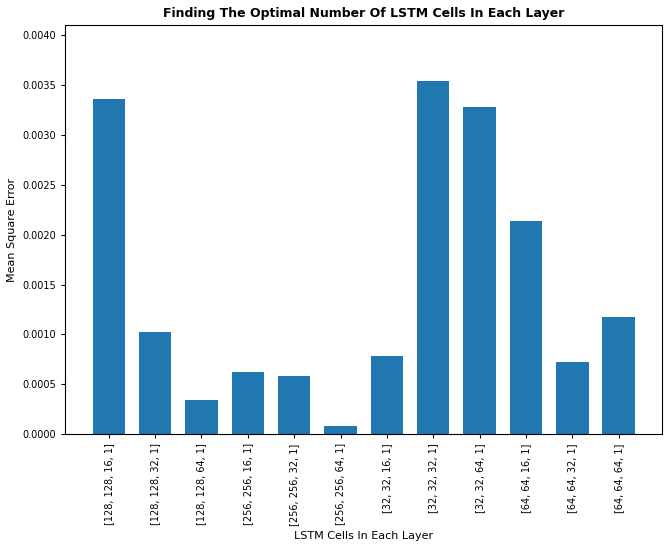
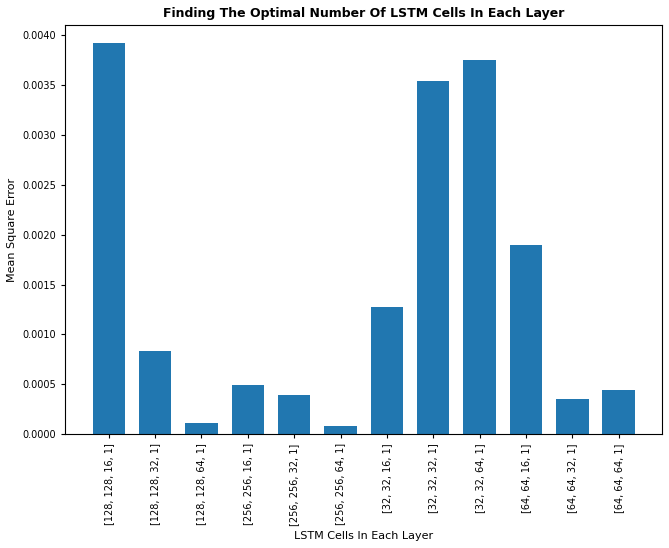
[128, 128, 16, 1]: 0.00336 -> 0.00392
[128, 128, 32, 1]: 0.00102 -> 0.00083
[128, 128, 64, 1]: 0.00034 -> 0.00011
[256, 256, 16, 1]: 0.00062 -> 0.00049
[256, 256, 32, 1]: 0.00058 -> 0.00039
[32, 32, 16, 1]: 0.00078 -> 0.00128
[32, 32, 64, 1]: 0.00328 -> 0.00375
[64, 64, 16, 1]: 0.00214 -> 0.00190
[64, 64, 32, 1]: 0.00072 -> 0.00035
[64, 64, 64, 1]: 0.00118 -> 0.00044
